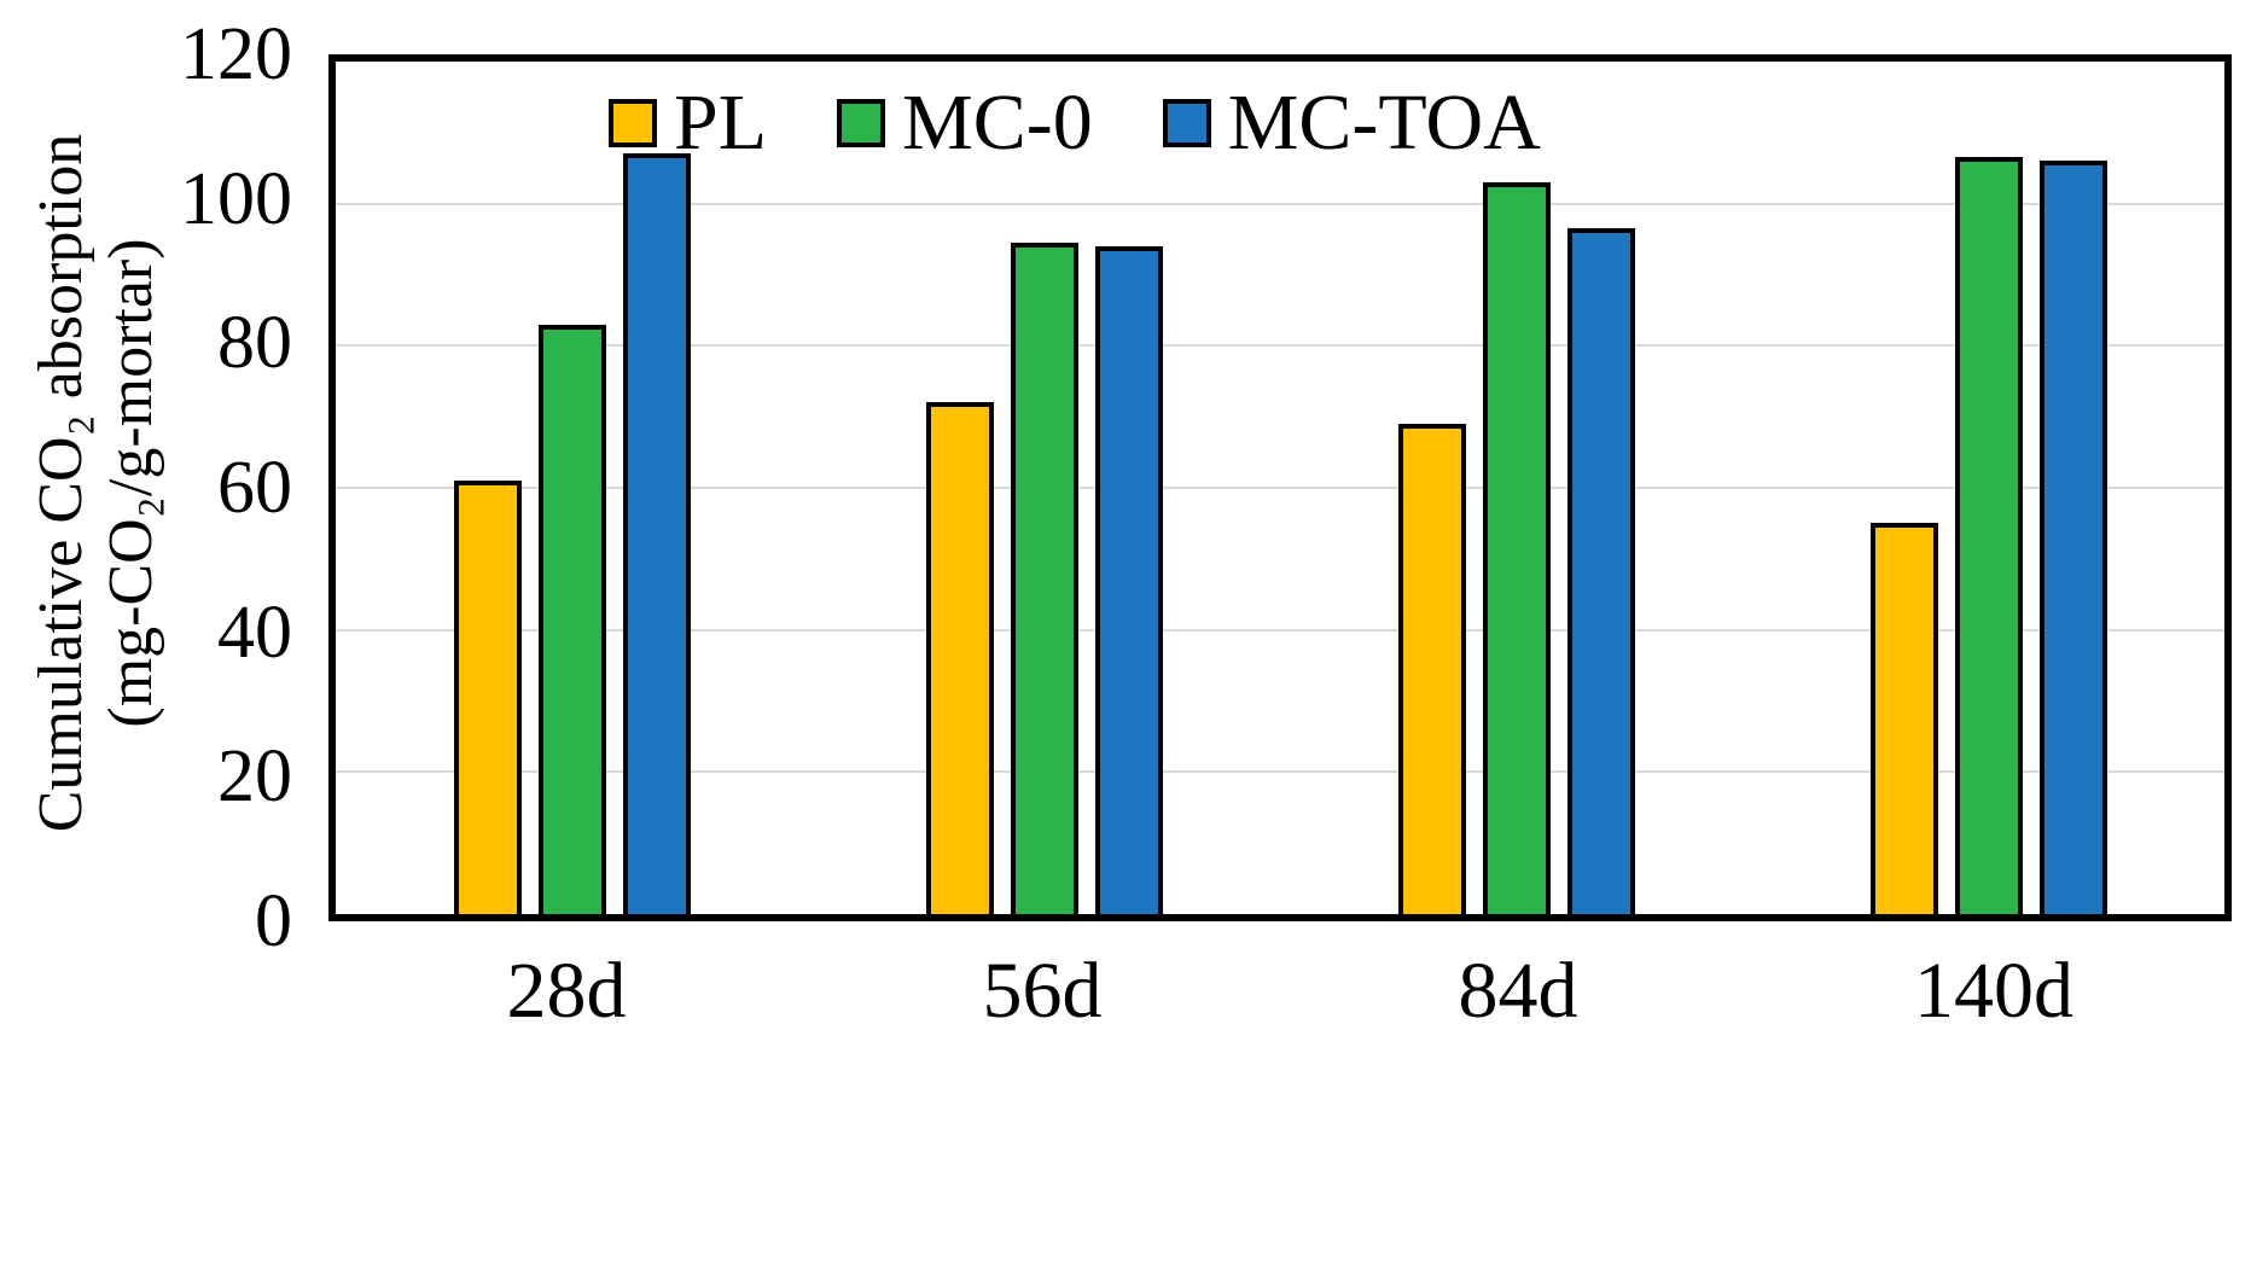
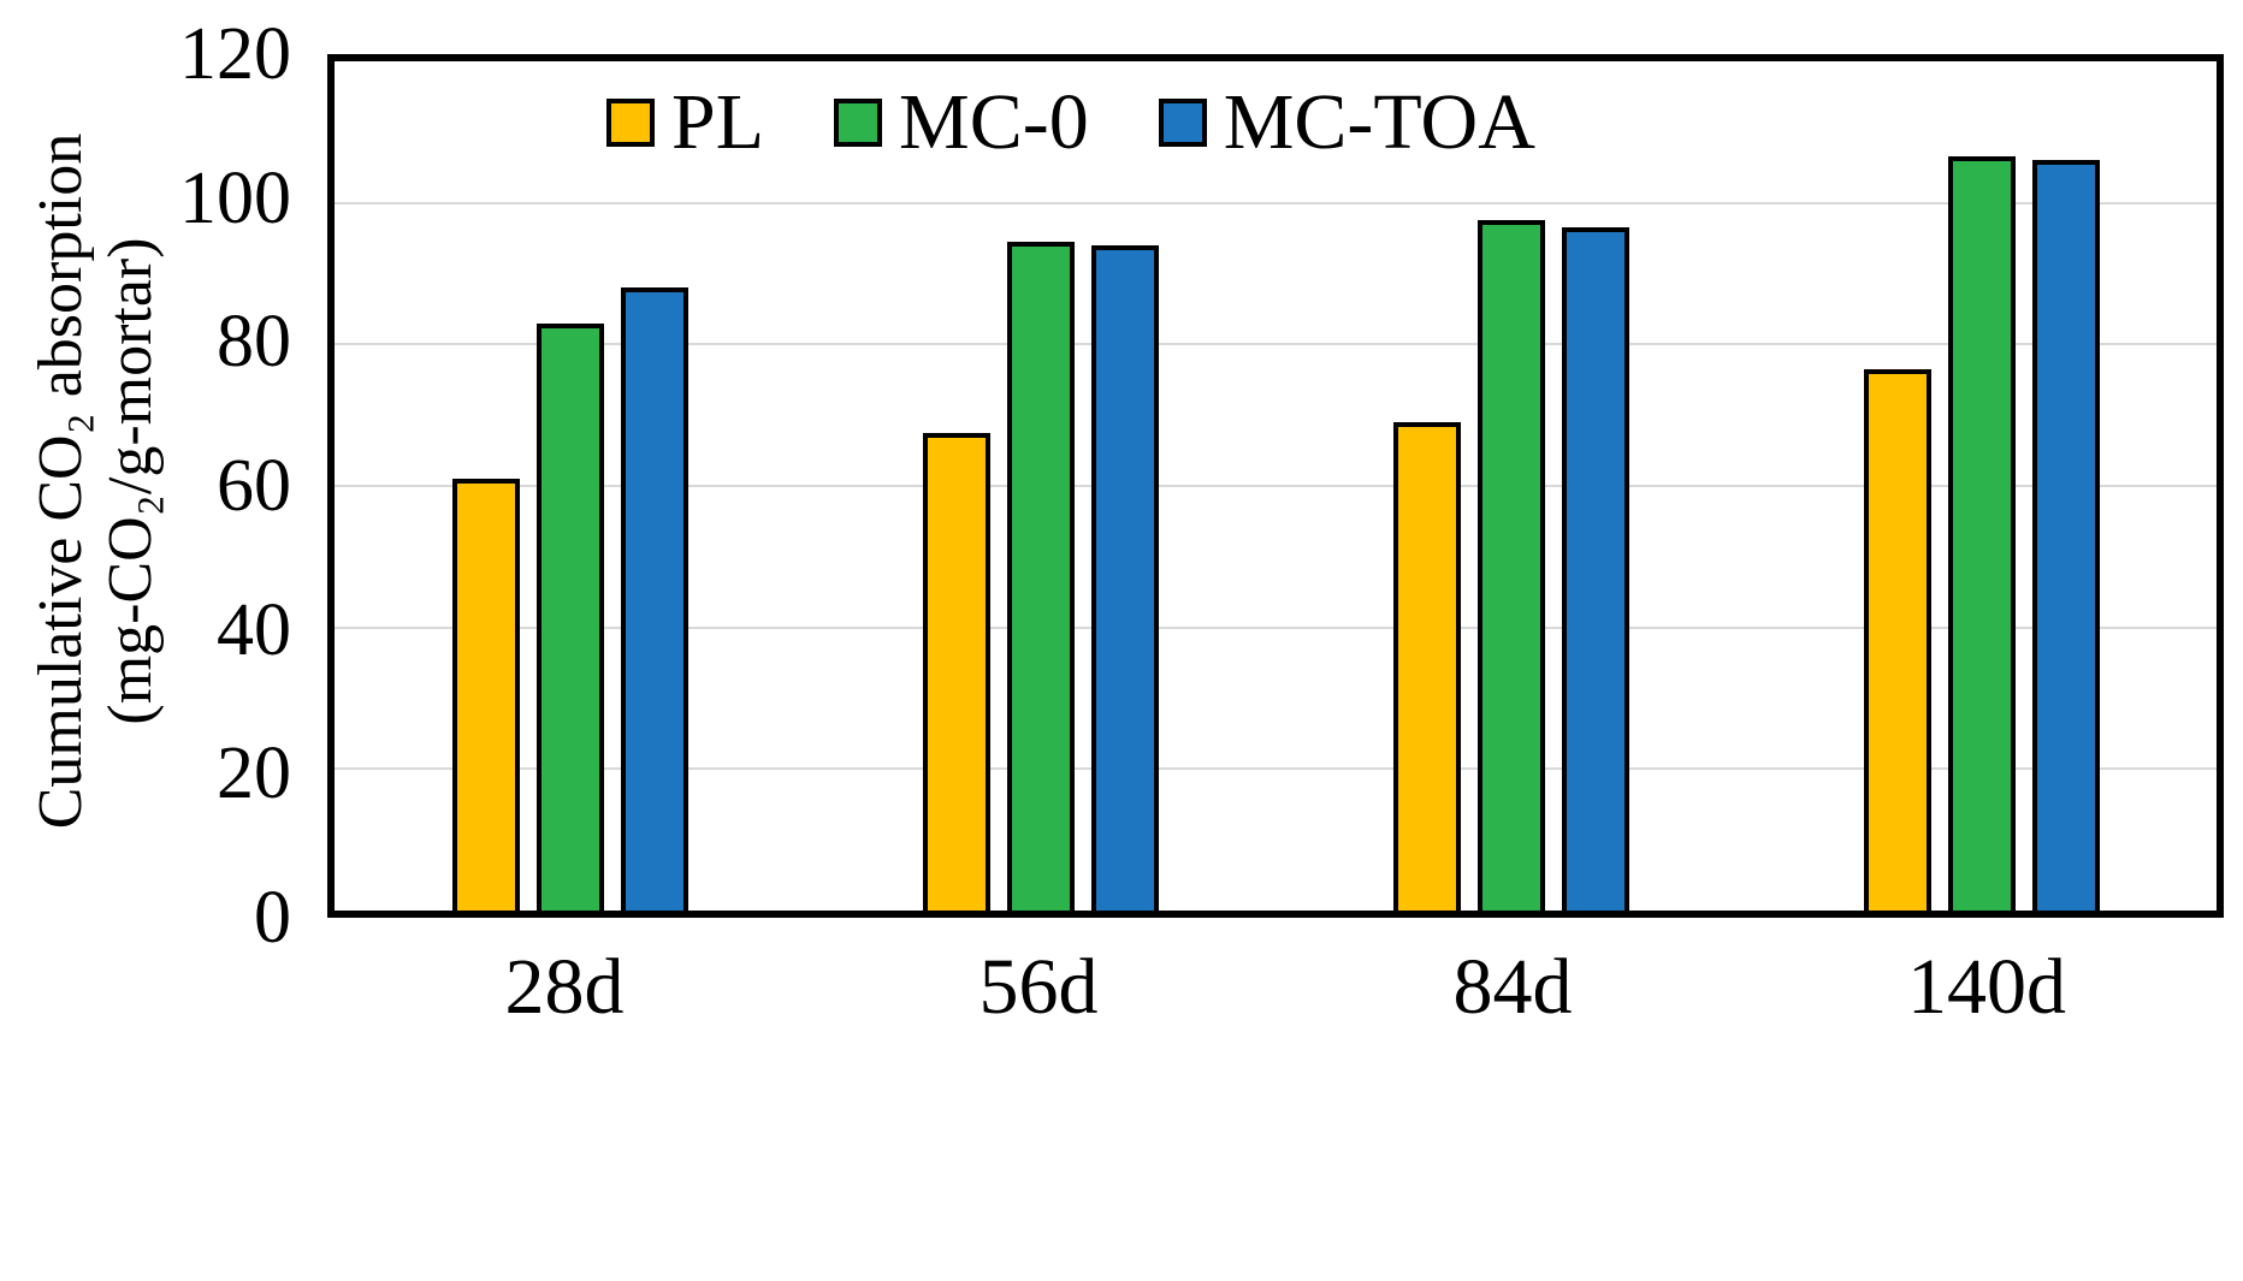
MC-TOA/28d: 107 -> 88
PL/56d: 72 -> 68
MC-0/84d: 103 -> 98
PL/140d: 55 -> 76
